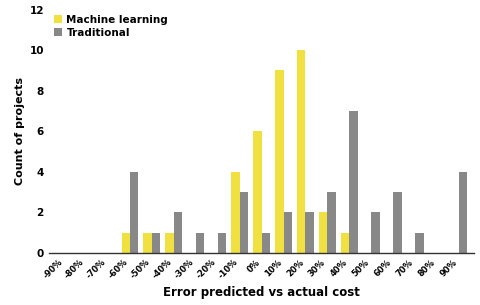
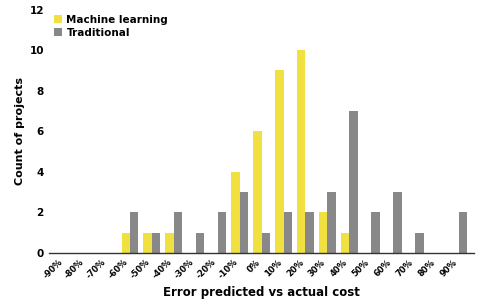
Traditional/-60%: 4 -> 2
Traditional/-20%: 1 -> 2
Traditional/90%: 4 -> 2
